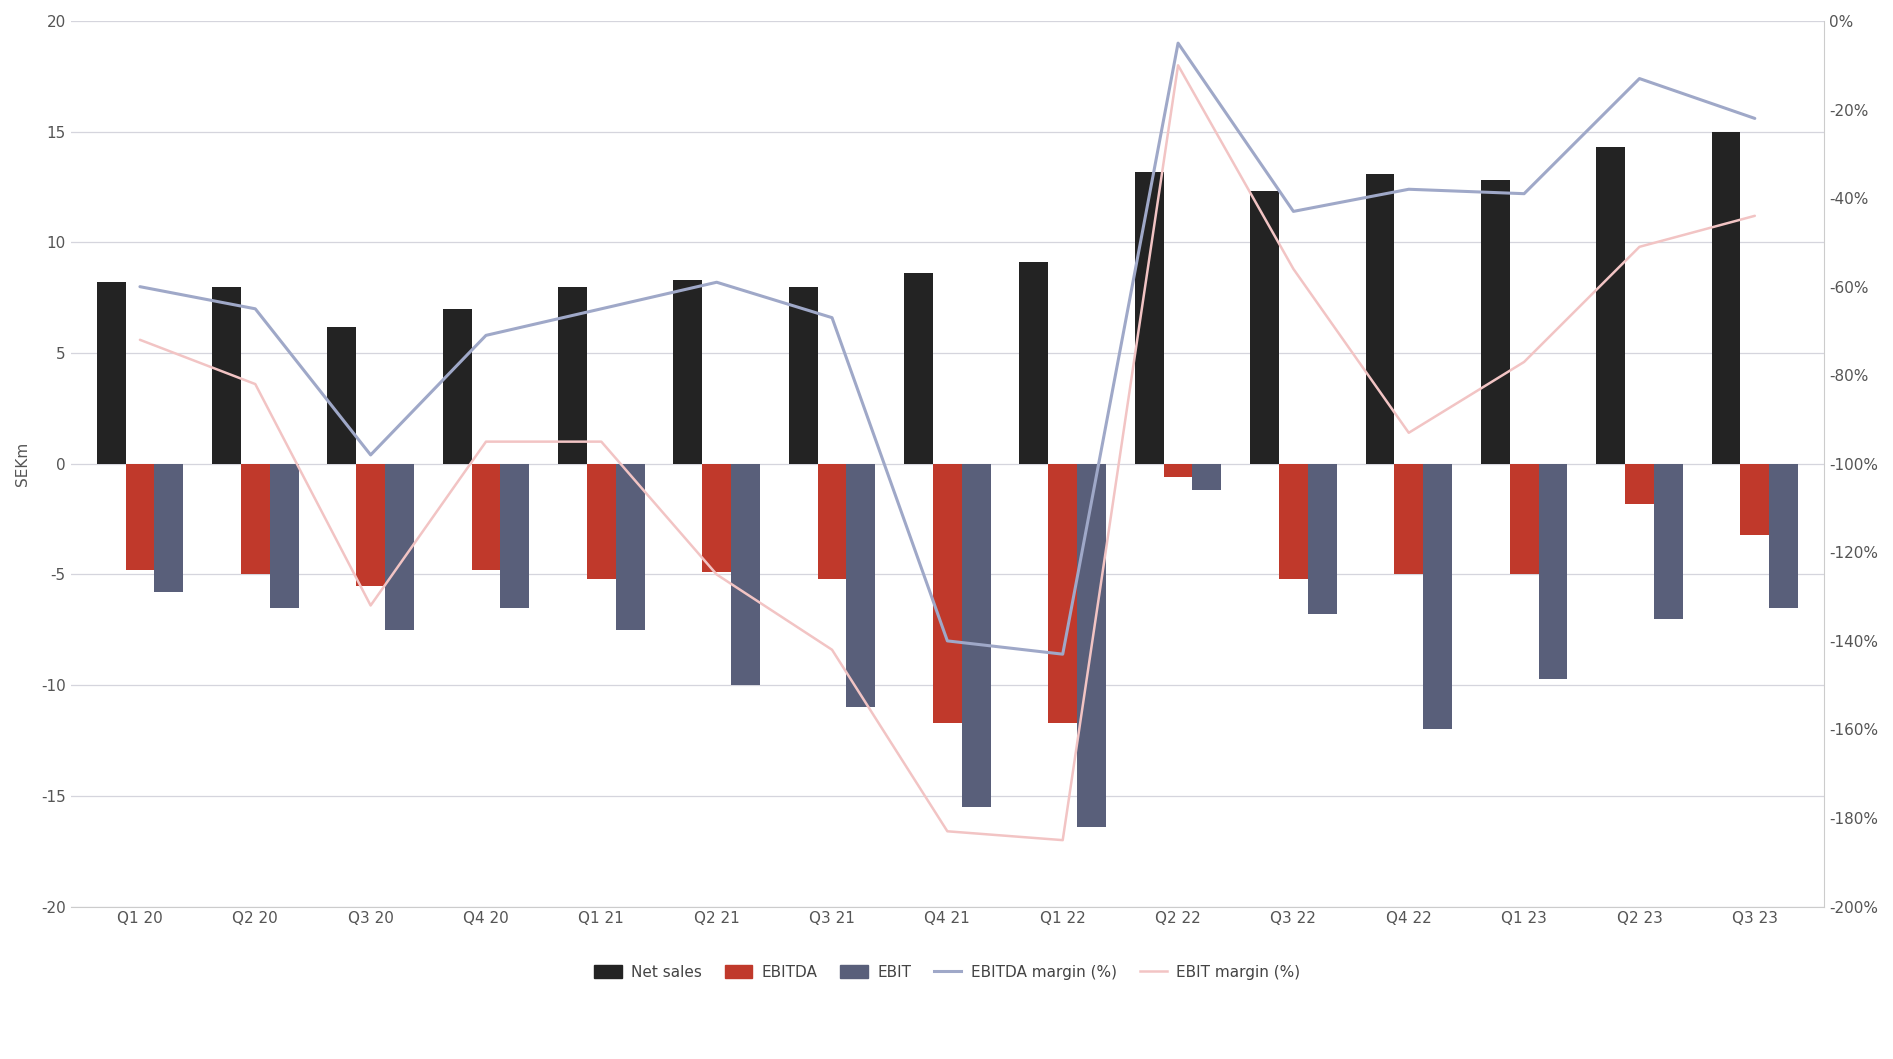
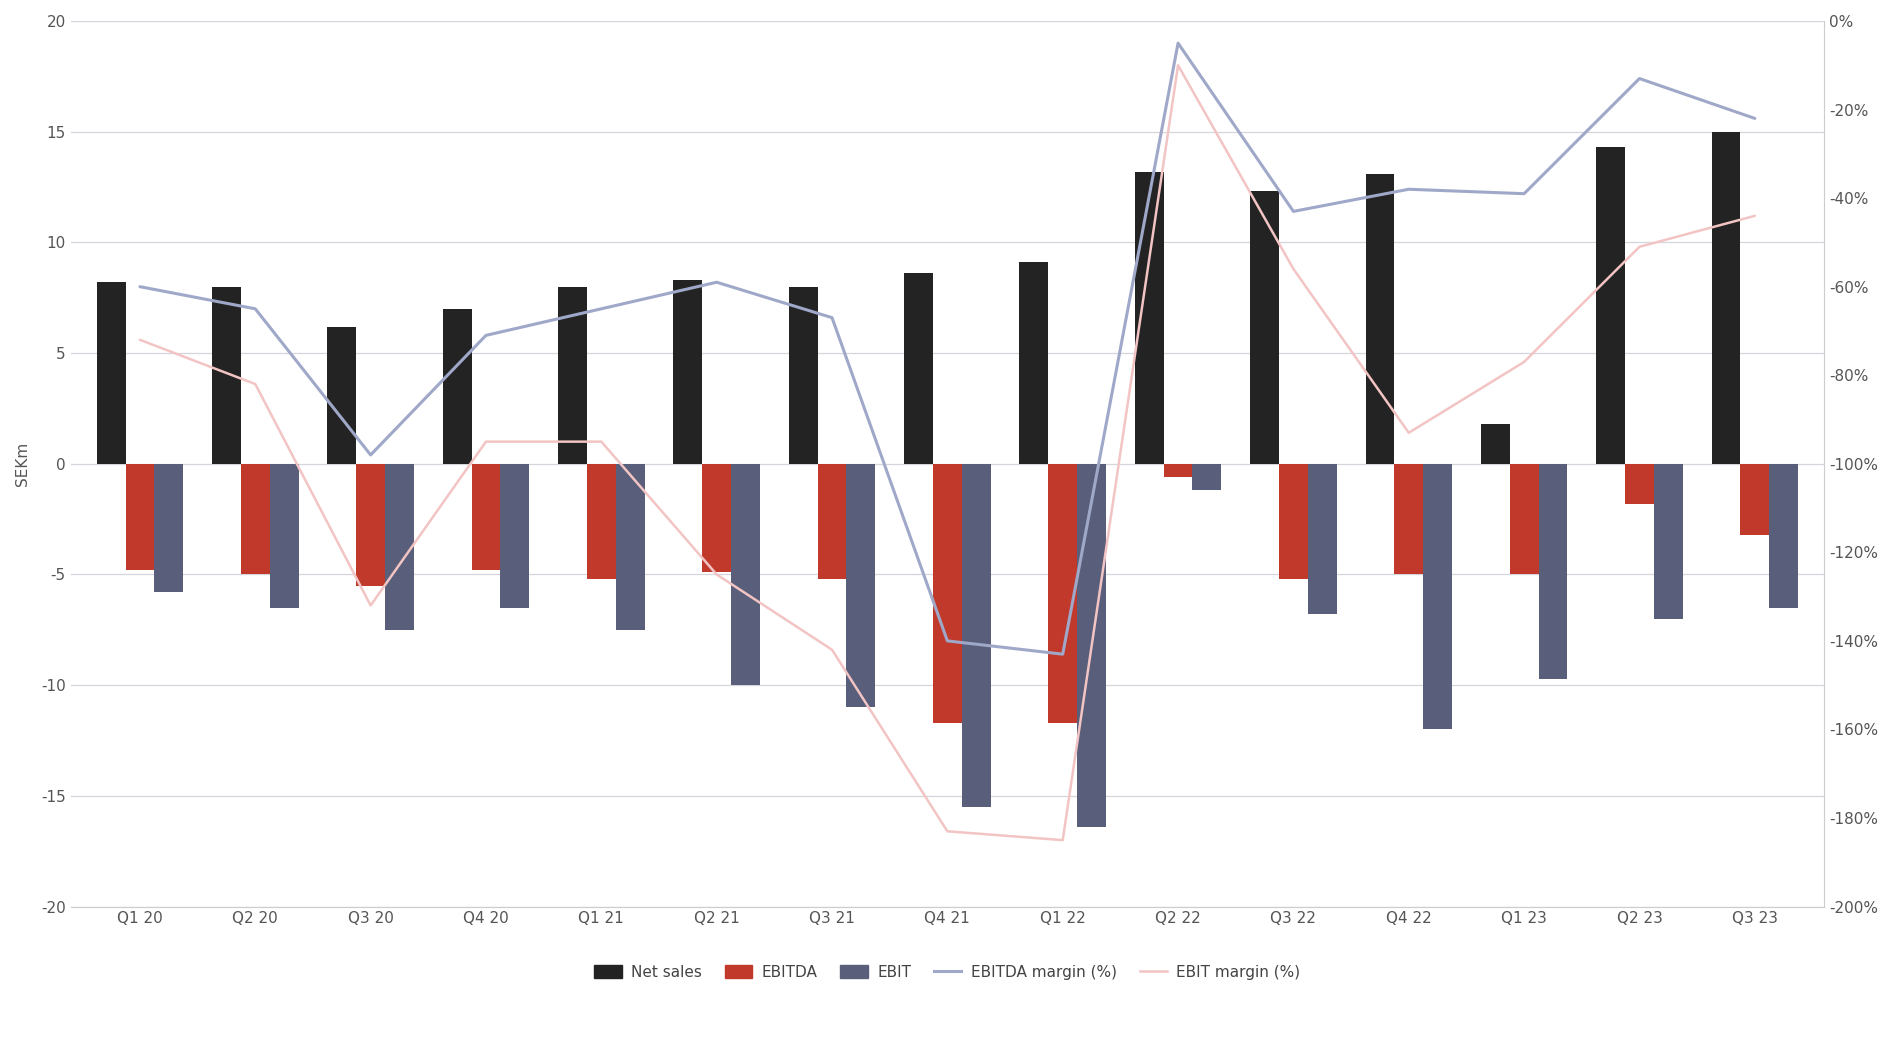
Net sales/Q1 23: 12.8 -> 1.8
